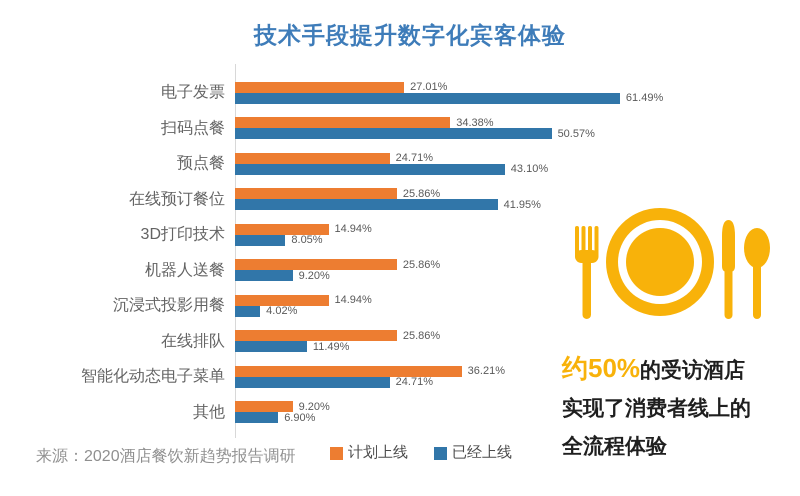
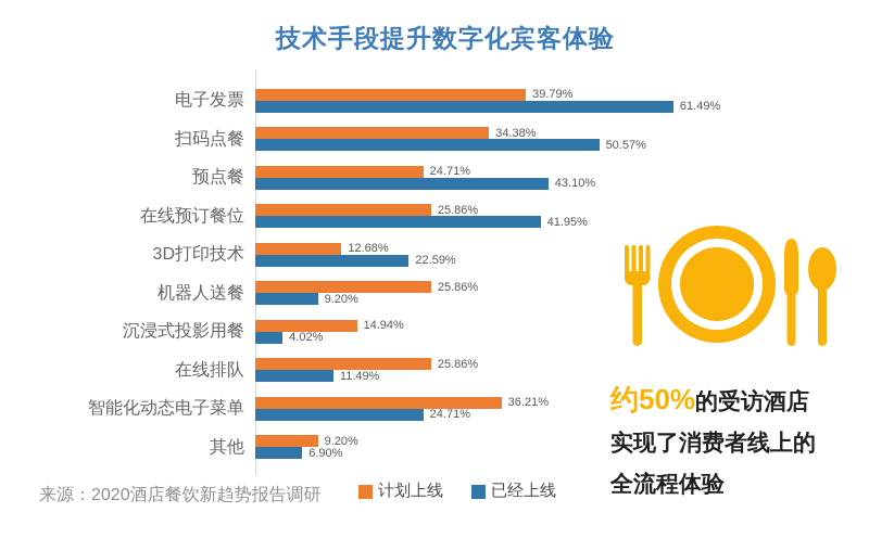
计划上线/电子发票: 27.01% -> 39.79%
计划上线/3D打印技术: 14.94% -> 12.68%
已经上线/3D打印技术: 8.05% -> 22.59%
